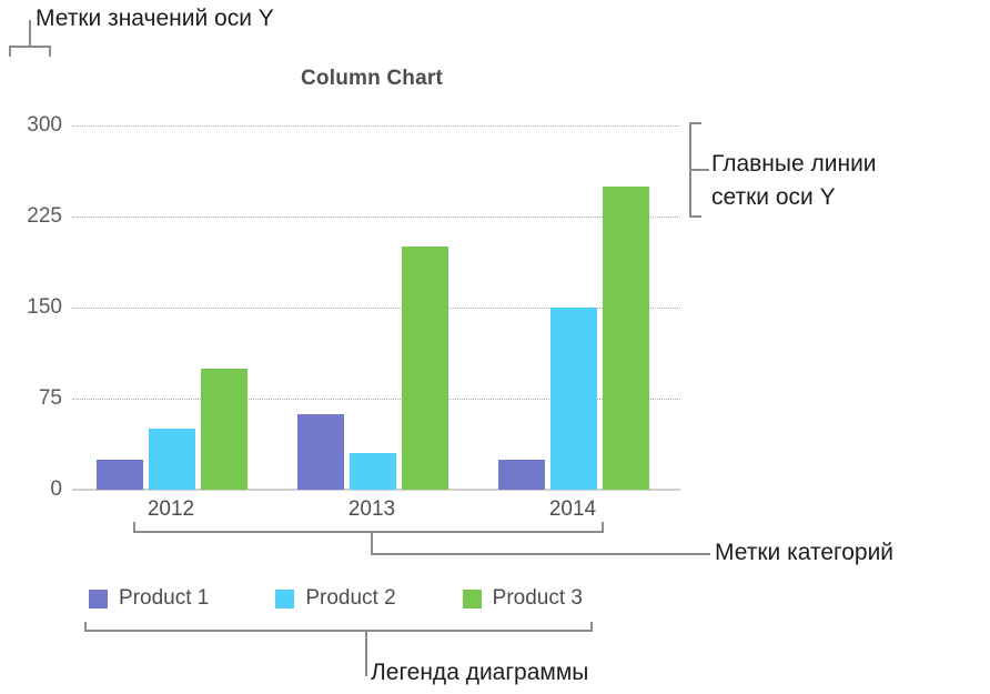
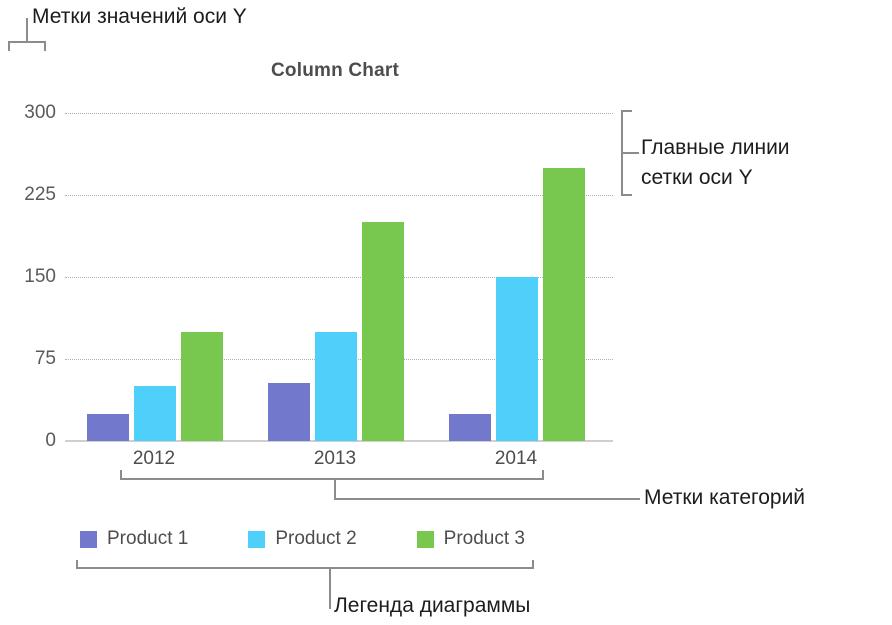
Product 1/2013: 62 -> 53
Product 2/2013: 30 -> 100
